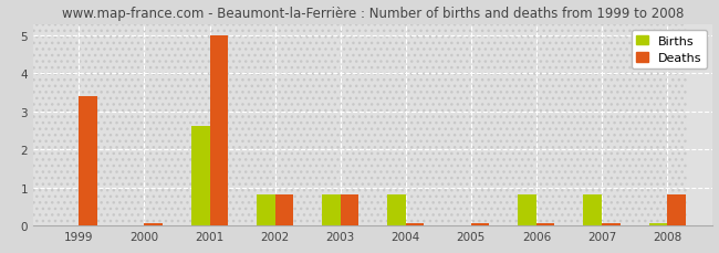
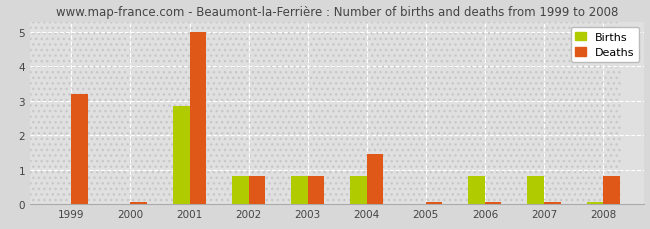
Deaths/1999: 3.40 -> 3.20
Births/2001: 2.60 -> 2.85
Deaths/2004: 0.05 -> 1.45
